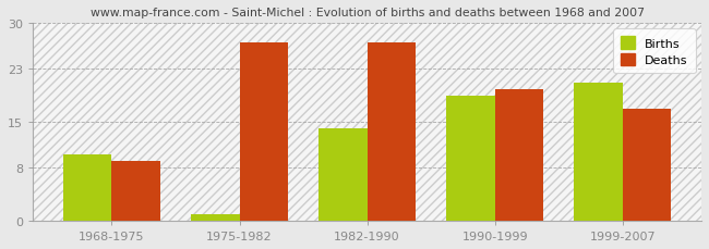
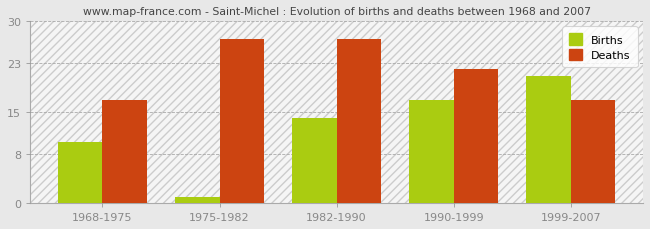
Deaths/1968-1975: 9 -> 17
Births/1990-1999: 19 -> 17
Deaths/1990-1999: 20 -> 22
